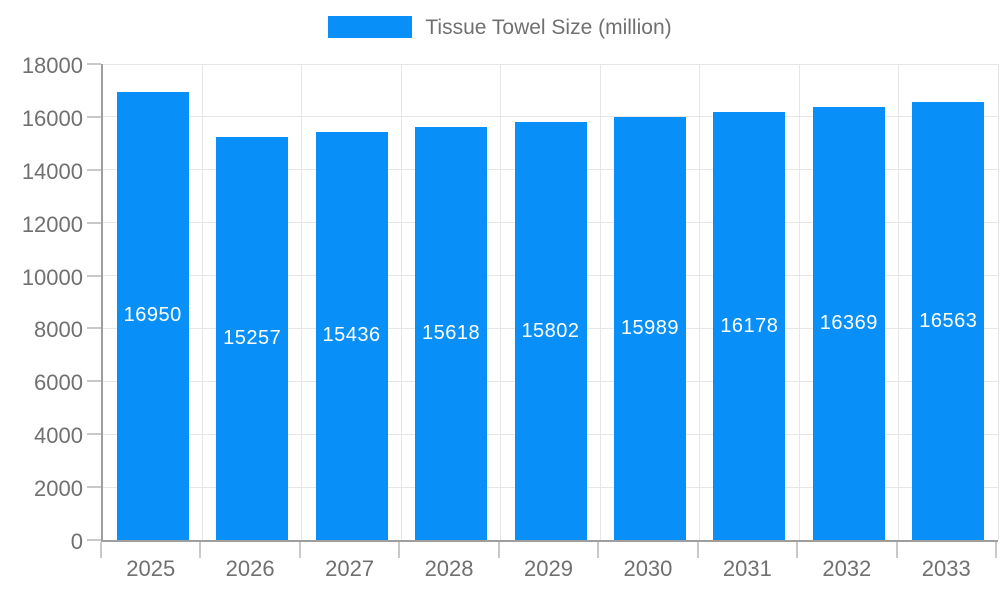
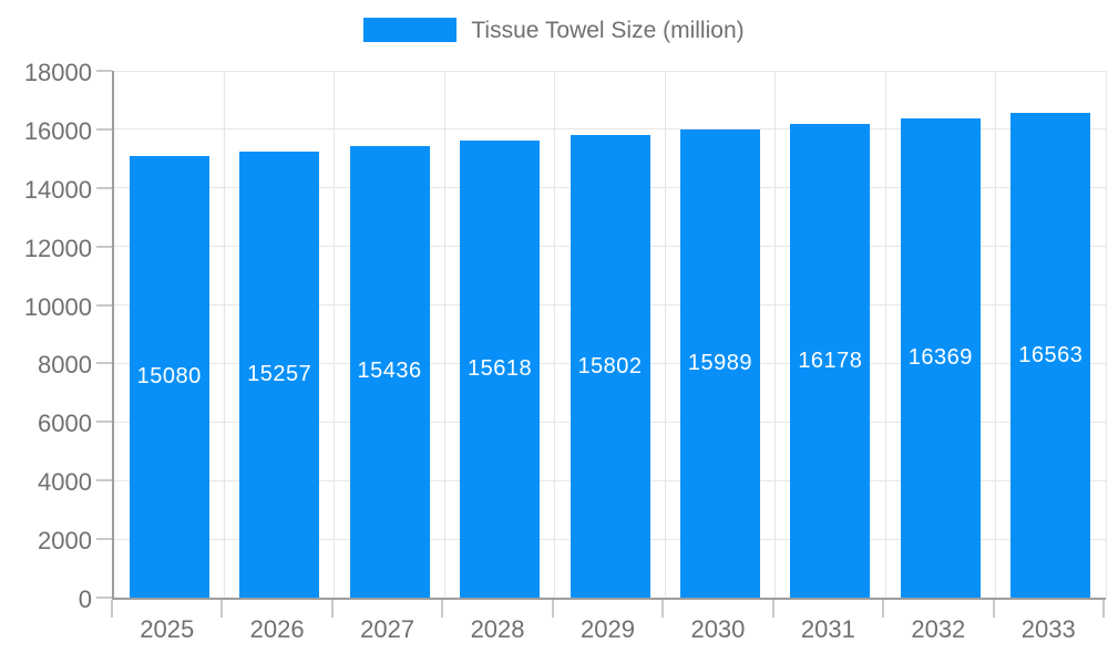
2025: 16950 -> 15080
